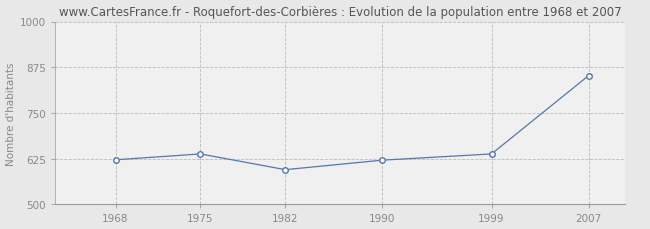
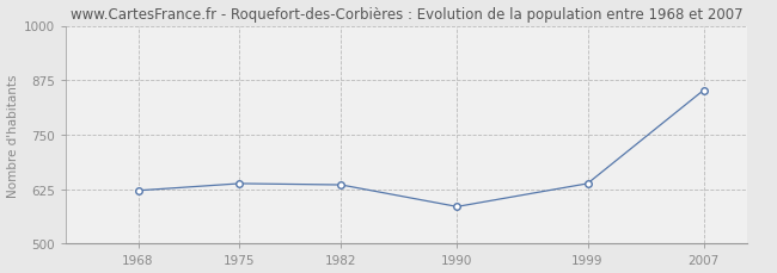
1982: 595 -> 635
1990: 621 -> 585
